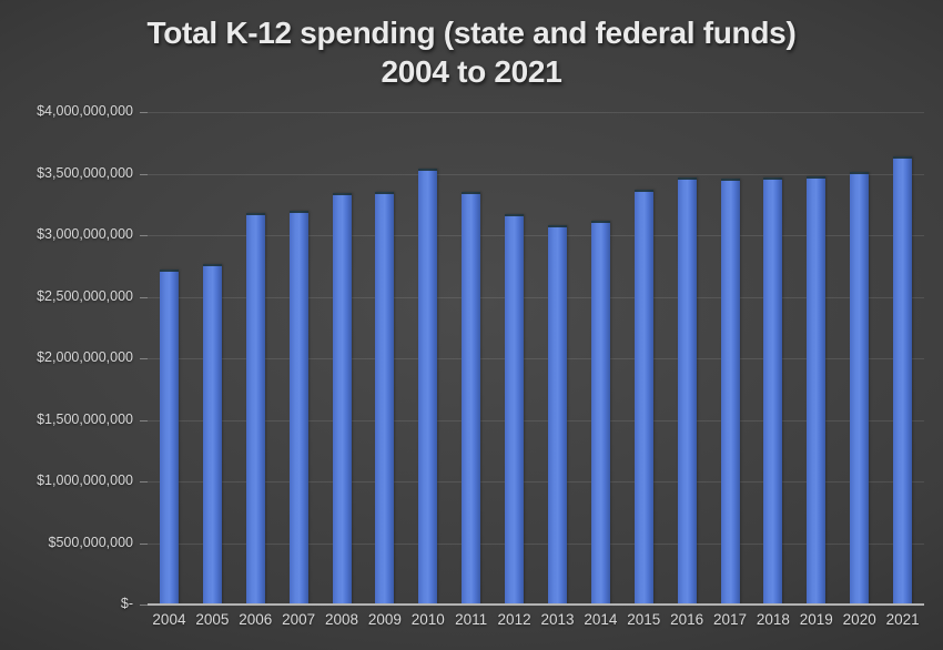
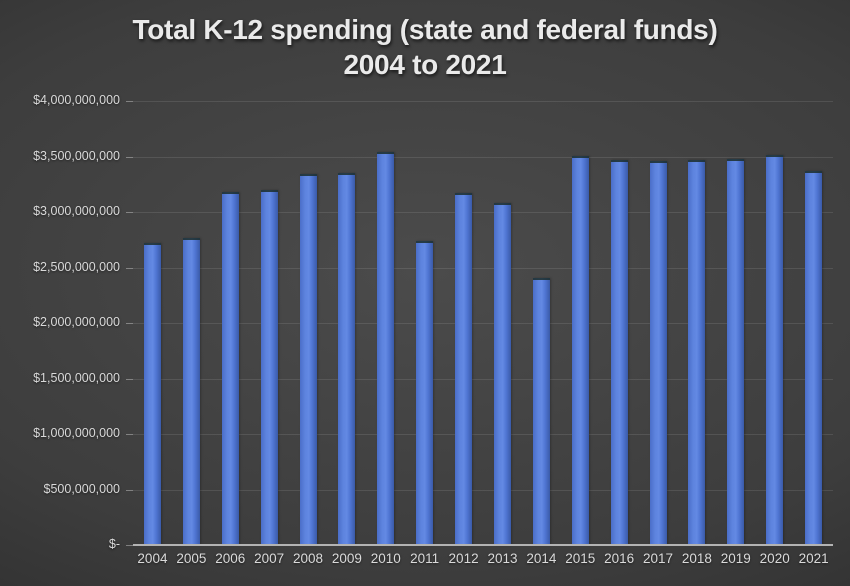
2011: $3340000000 -> $2720000000
2014: $3100000000 -> $2390000000
2015: $3360000000 -> $3490000000
2021: $3620000000 -> $3350000000
